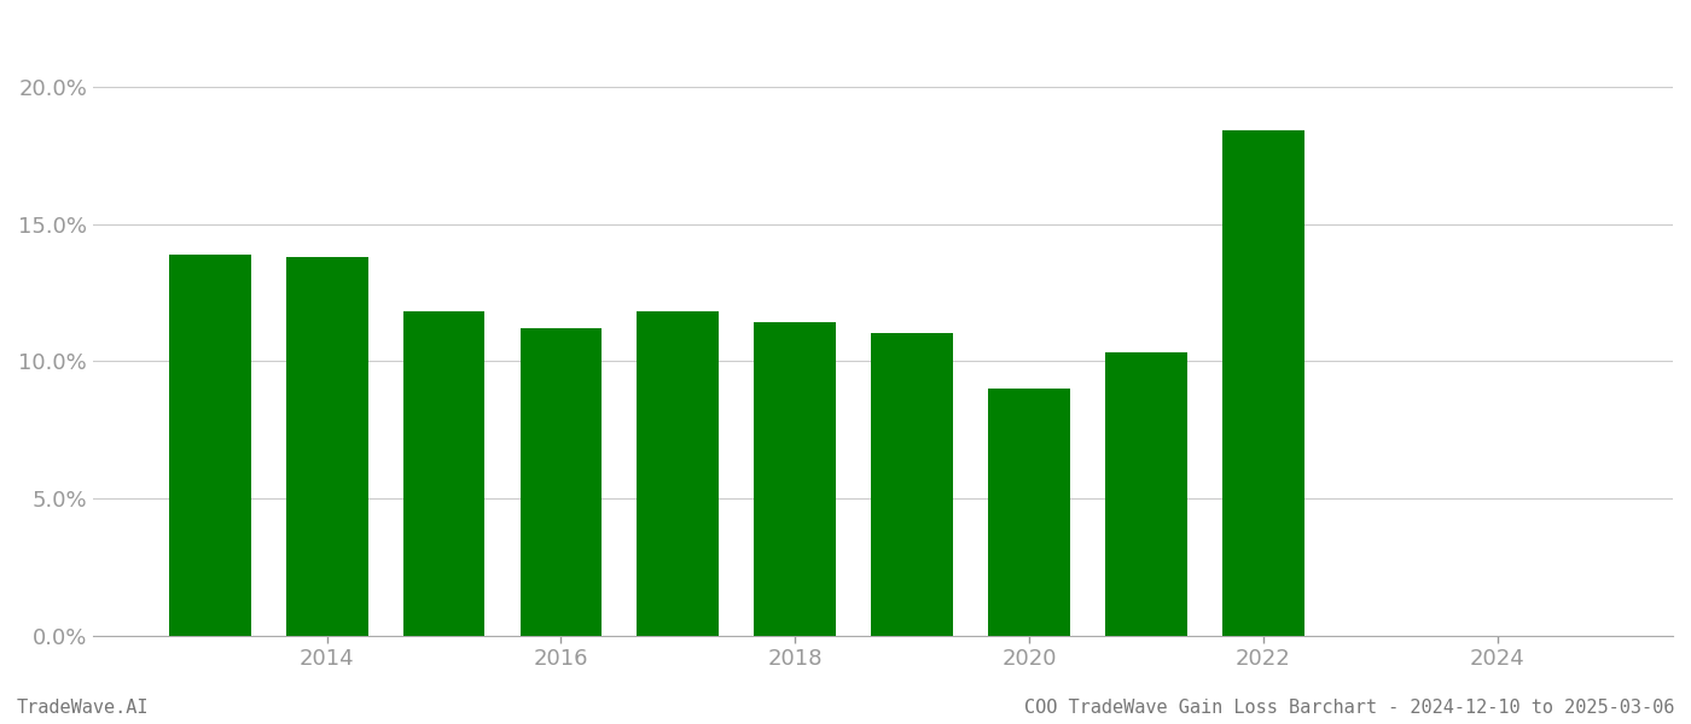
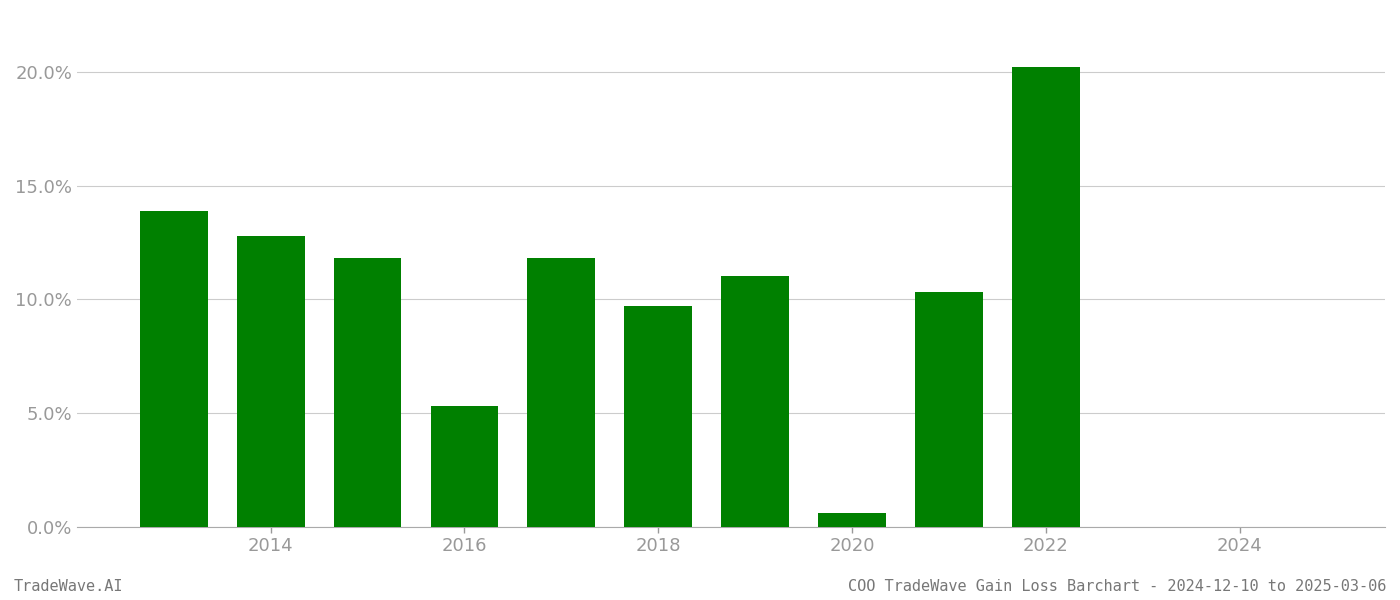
2014: 13.8% -> 12.8%
2016: 11.2% -> 5.3%
2018: 11.4% -> 9.7%
2020: 9.0% -> 0.6%
2022: 18.4% -> 20.2%
